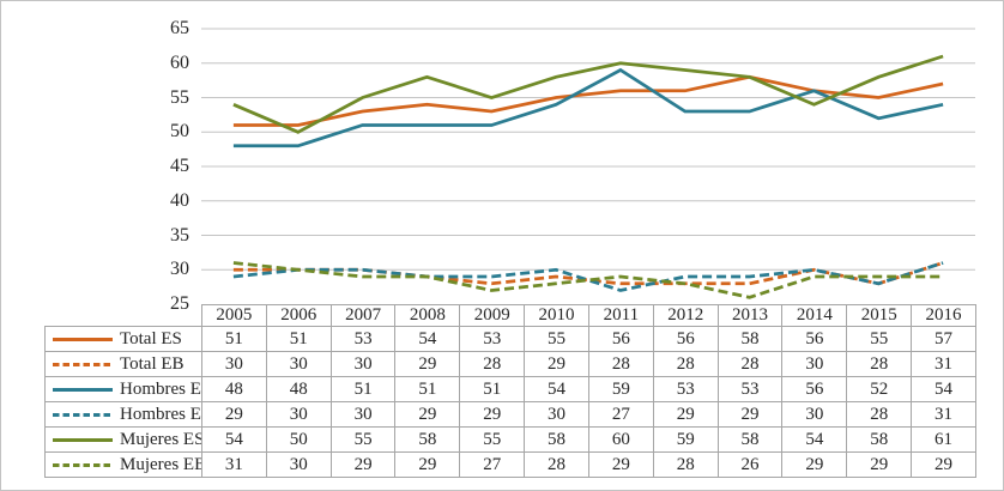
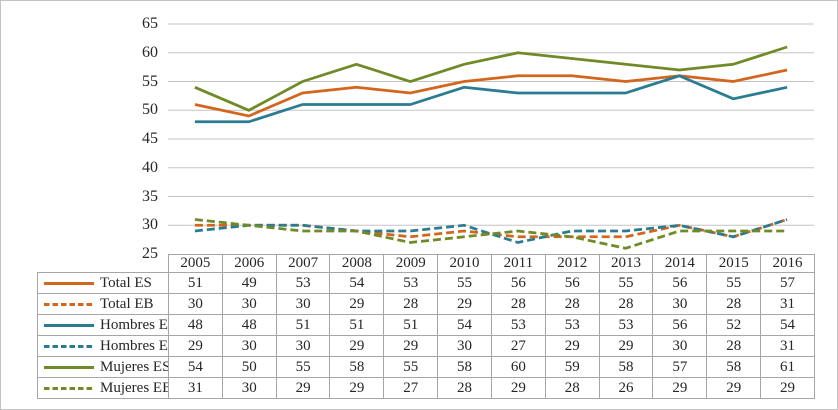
Total ES/2006: 51 -> 49
Hombres ES/2011: 59 -> 53
Total ES/2013: 58 -> 55
Mujeres ES/2014: 54 -> 57
